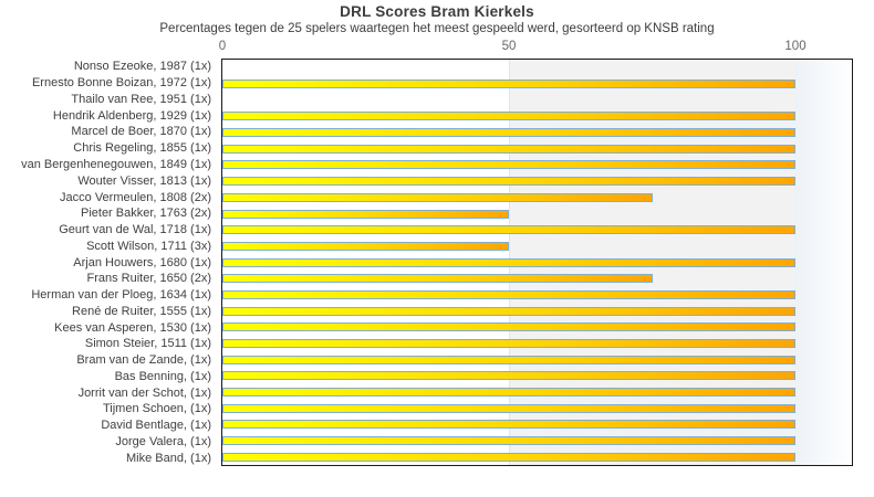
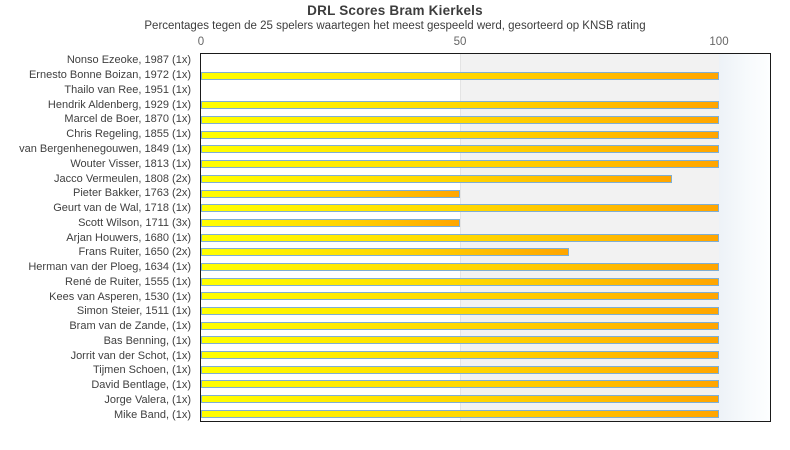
Jacco Vermeulen, 1808 (2x): 75 -> 91
Frans Ruiter, 1650 (2x): 75 -> 71
